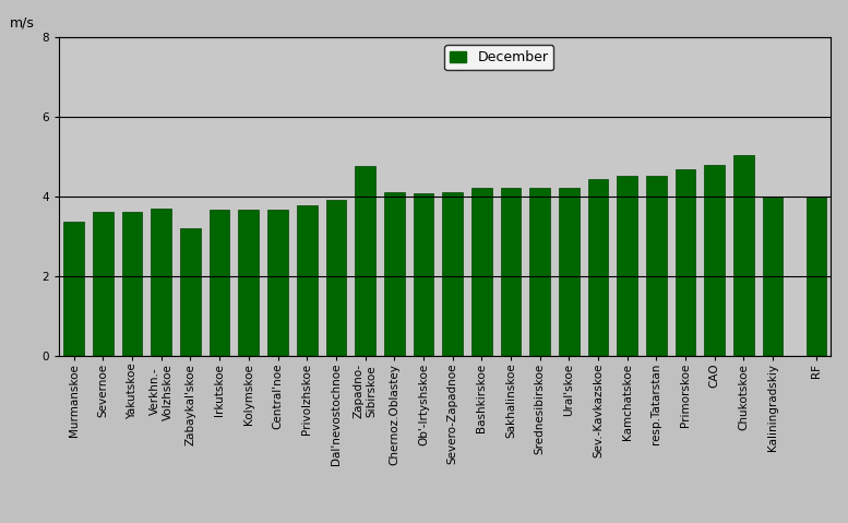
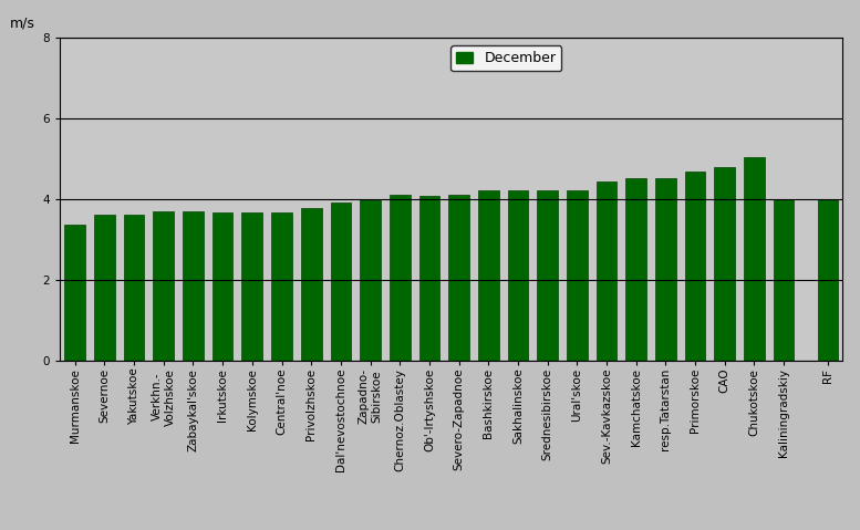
Zabaykal'skoe: 3.20 -> 3.68
Zapadno- Sibirskoe: 4.75 -> 4.00
